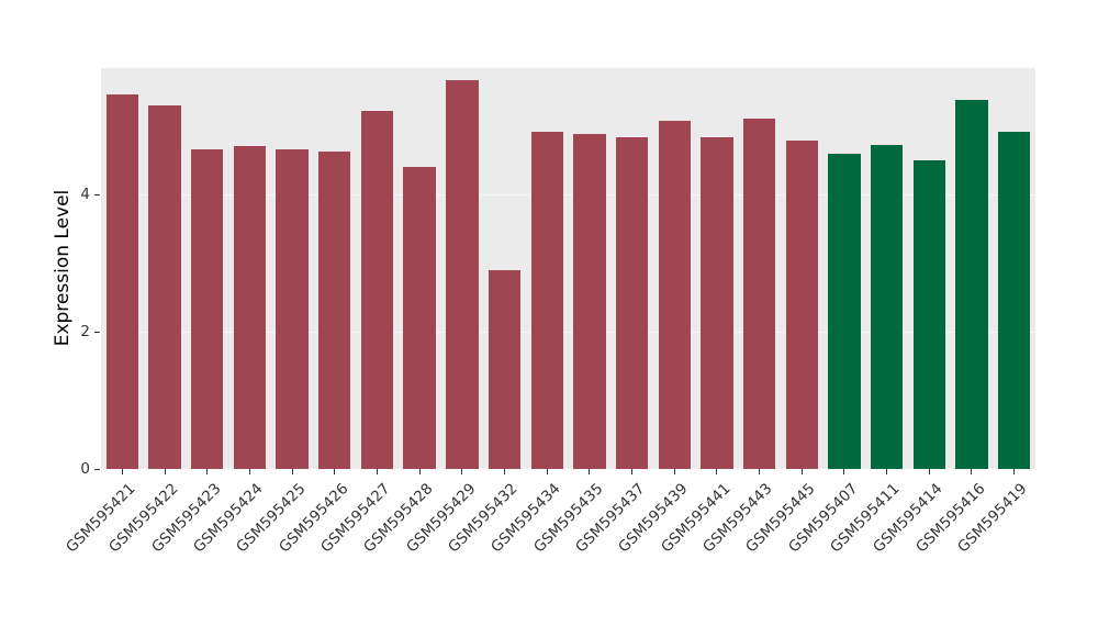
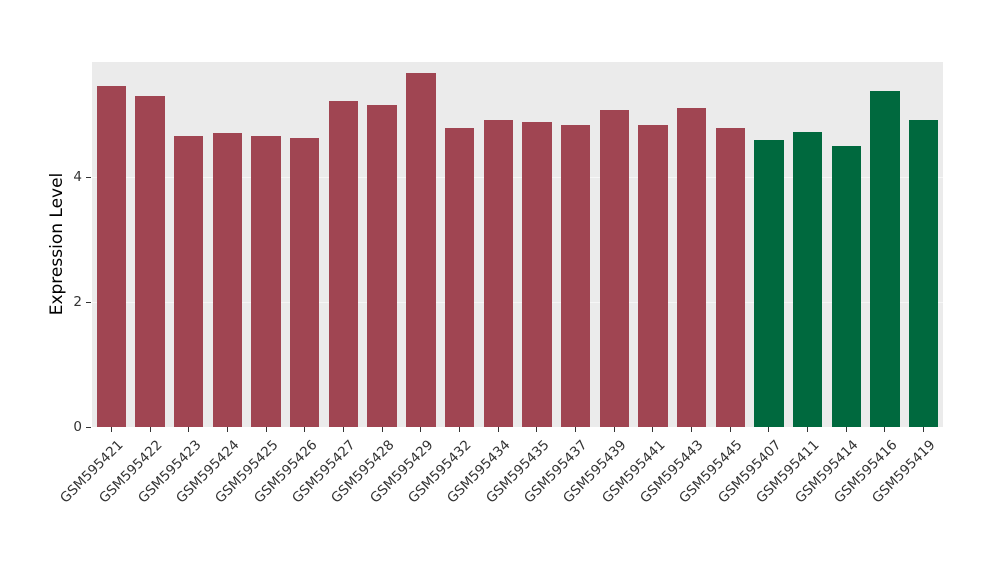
GSM595428: 4.4 -> 5.2
GSM595432: 2.9 -> 4.8
